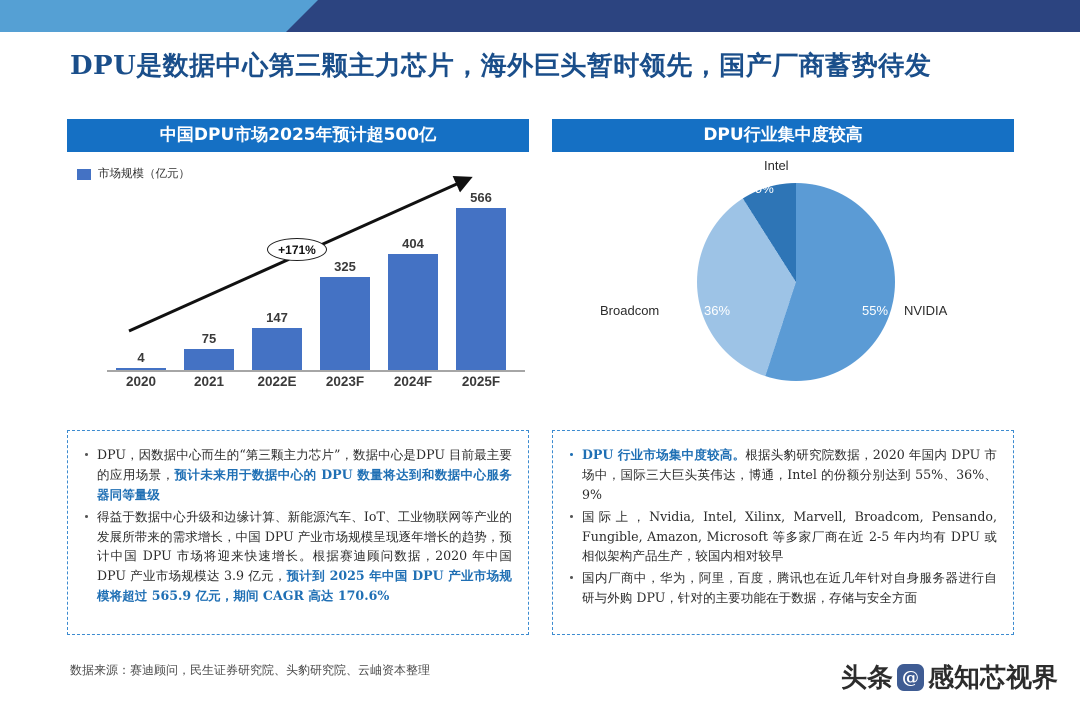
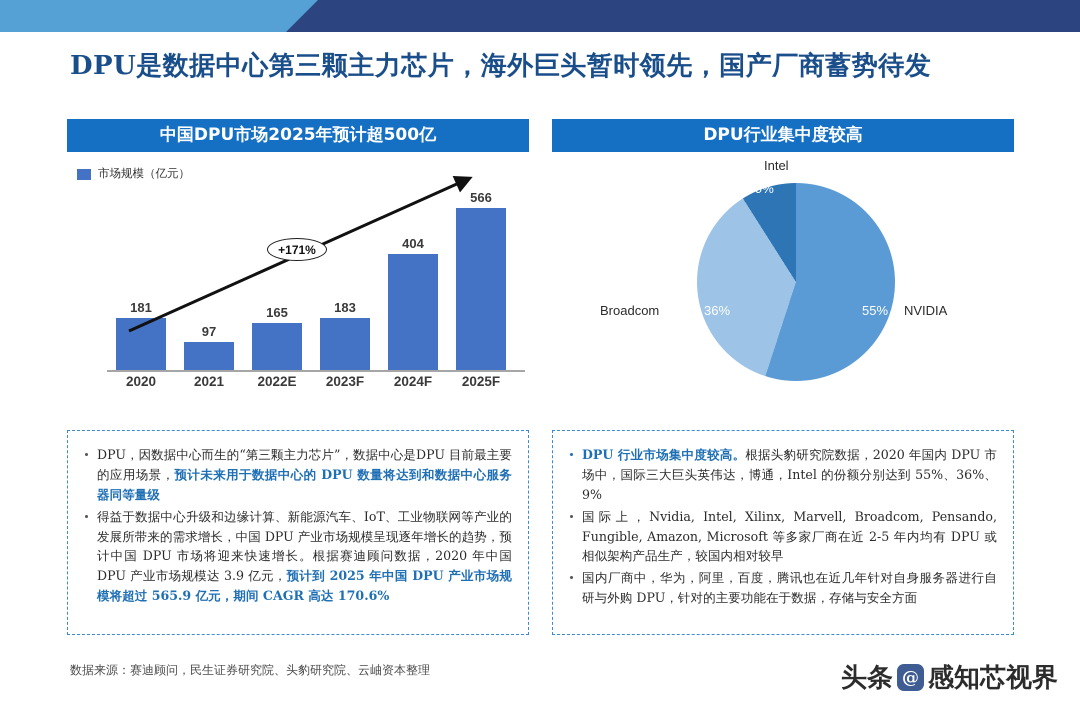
中国DPU市场2025年预计超500亿/2020: 4 -> 181
中国DPU市场2025年预计超500亿/2021: 75 -> 97
中国DPU市场2025年预计超500亿/2022E: 147 -> 165
中国DPU市场2025年预计超500亿/2023F: 325 -> 183
